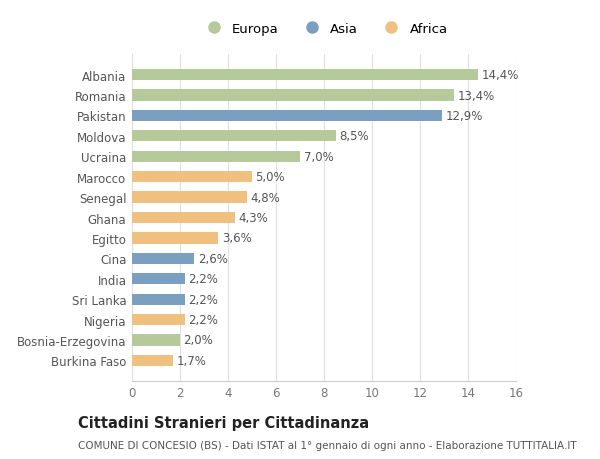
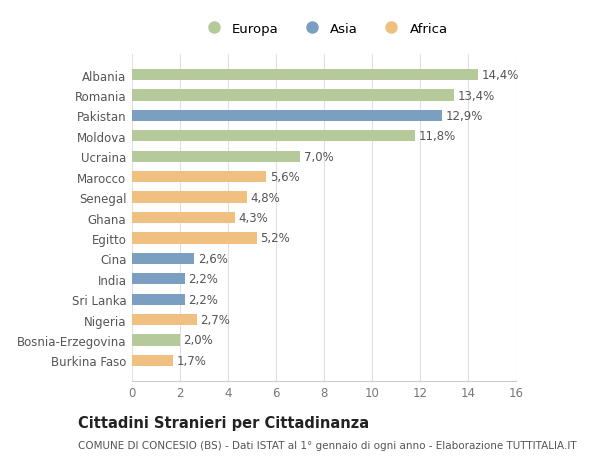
Moldova: 8,5% -> 11,8%
Marocco: 5,0% -> 5,6%
Egitto: 3,6% -> 5,2%
Nigeria: 2,2% -> 2,7%
